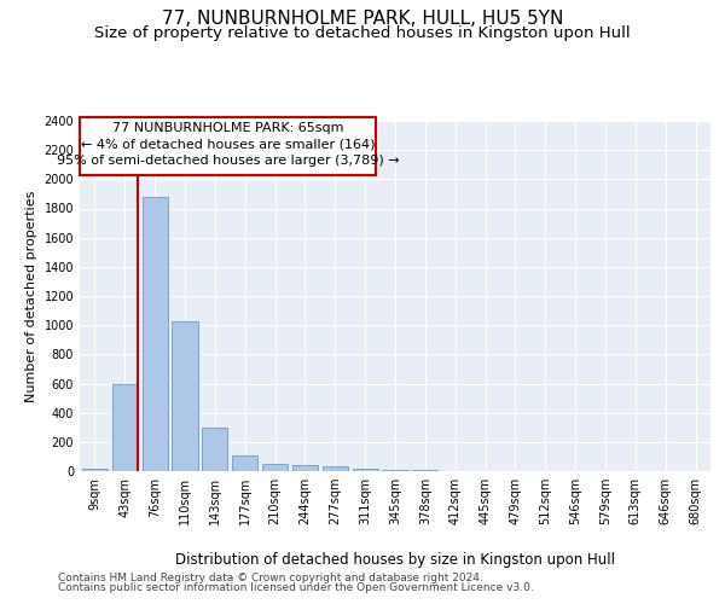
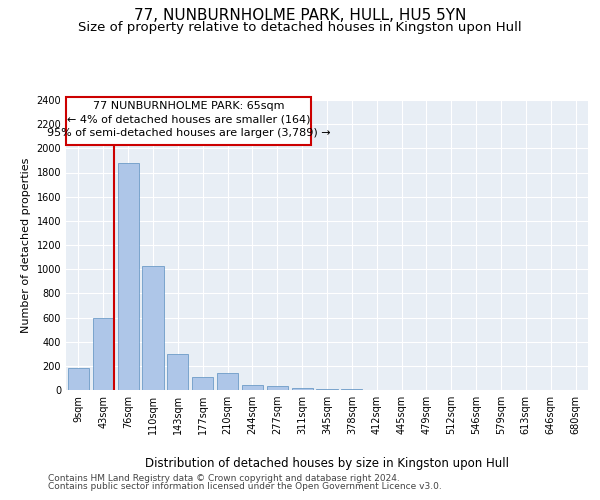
9sqm: 20 -> 180
210sqm: 50 -> 140
